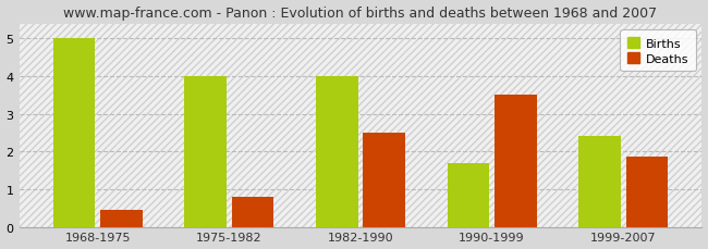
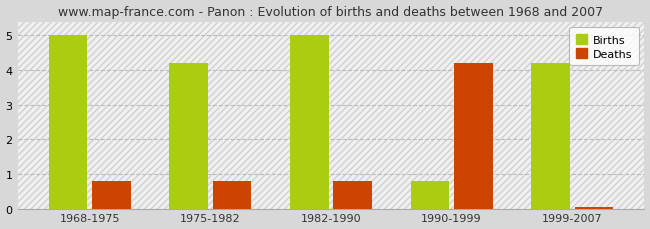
Deaths/1968-1975: 0.45 -> 0.80
Births/1975-1982: 4.0 -> 4.2
Births/1982-1990: 4.0 -> 5.0
Deaths/1982-1990: 2.50 -> 0.80
Births/1990-1999: 1.7 -> 0.8
Deaths/1990-1999: 3.50 -> 4.20
Births/1999-2007: 2.4 -> 4.2
Deaths/1999-2007: 1.85 -> 0.05
